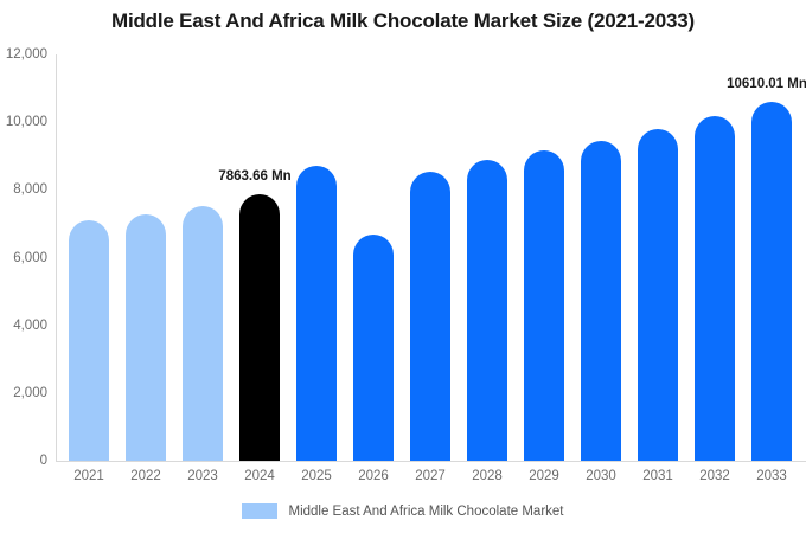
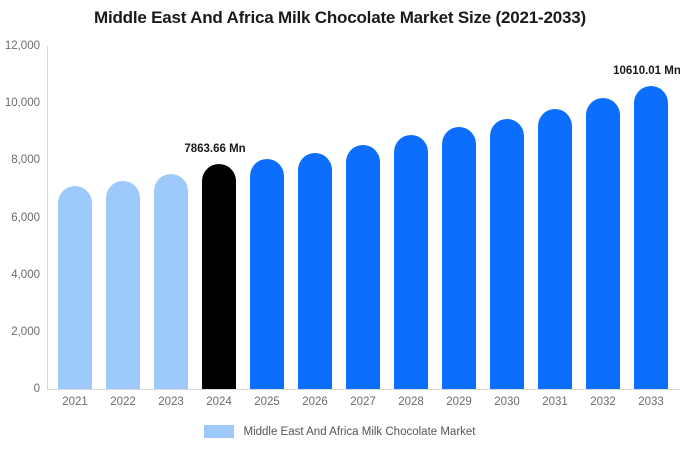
2025: 8700 -> 8000
2026: 6700 -> 8300
